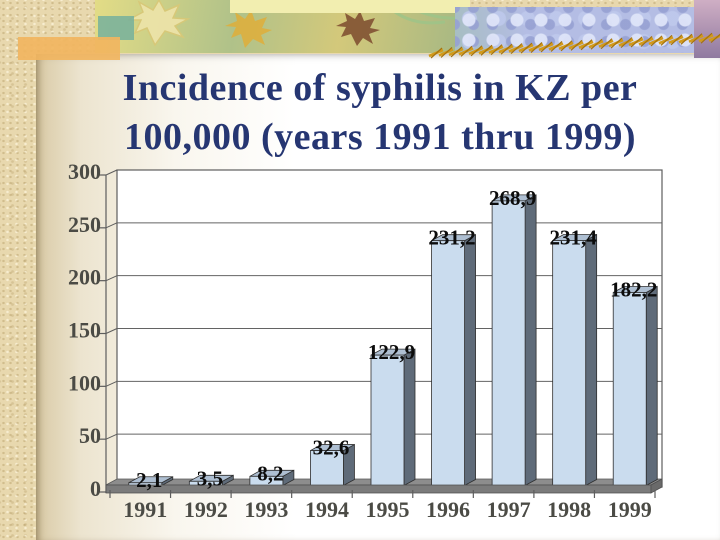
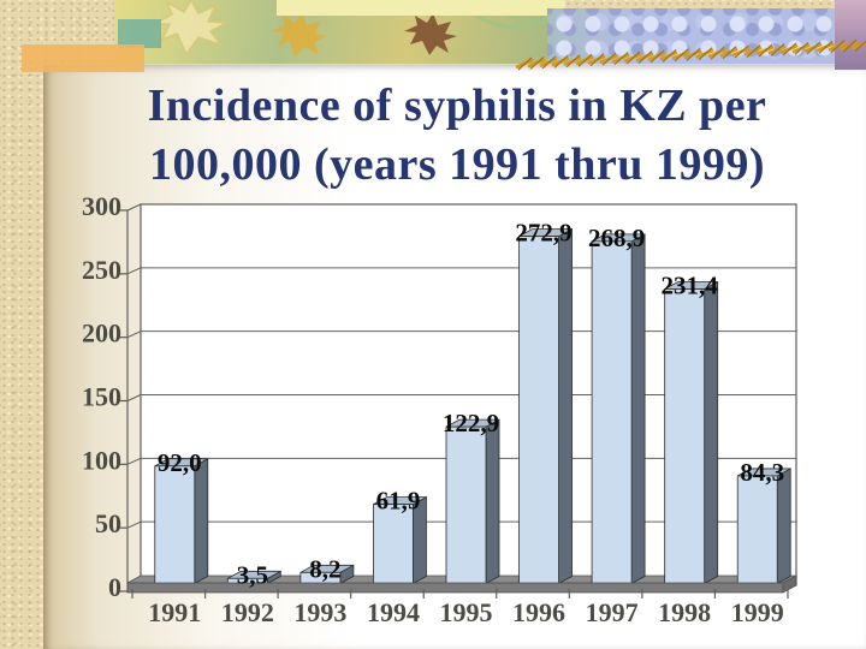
1991: 2,1 -> 92,0
1994: 32,6 -> 61,9
1996: 231,2 -> 272,9
1999: 182,2 -> 84,3
